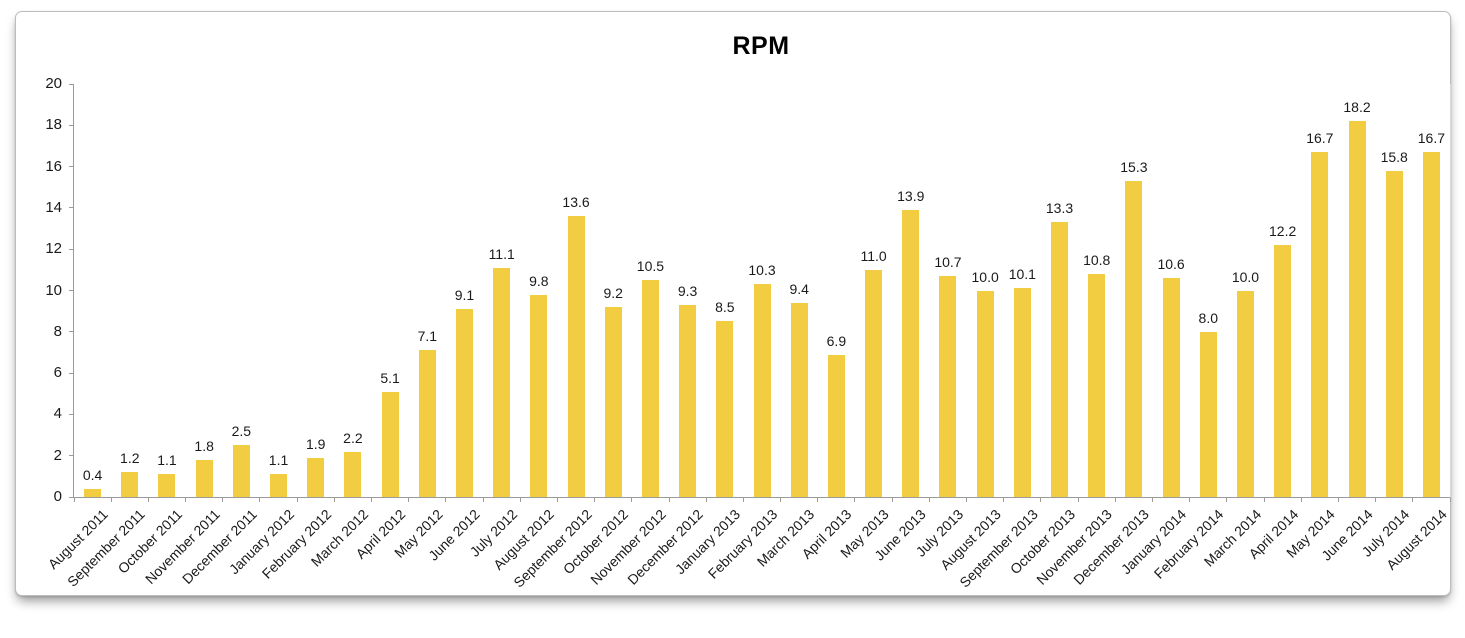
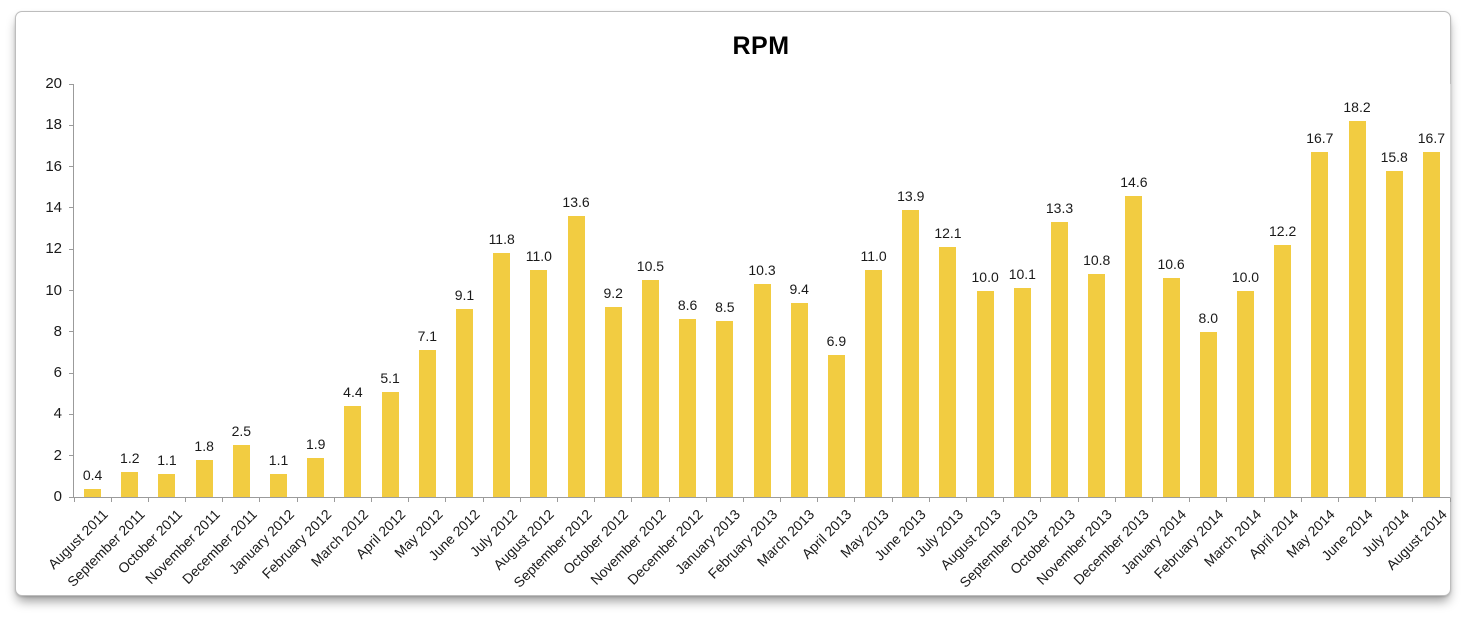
March 2012: 2.2 -> 4.4
July 2012: 11.1 -> 11.8
August 2012: 9.8 -> 11.0
December 2012: 9.3 -> 8.6
July 2013: 10.7 -> 12.1
December 2013: 15.3 -> 14.6
